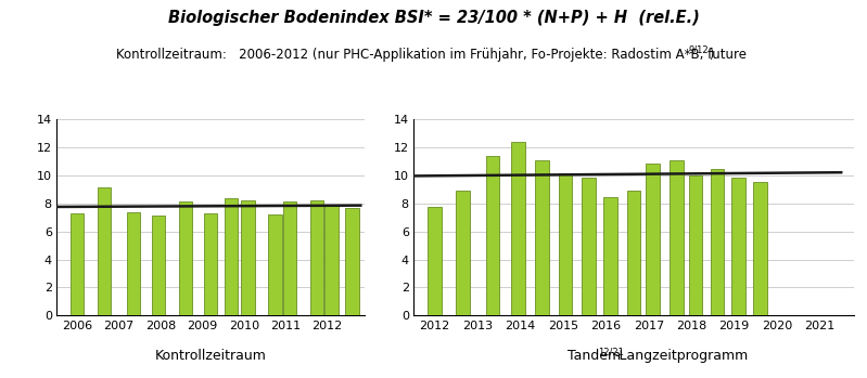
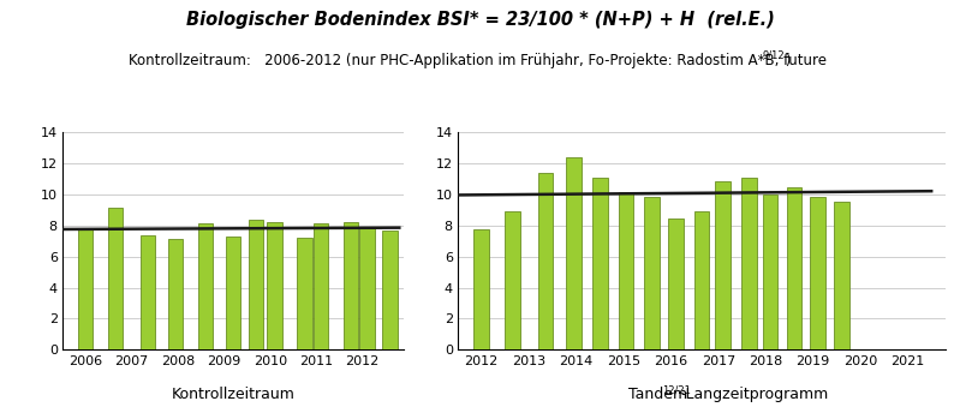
2006: 7.2 -> 7.8
